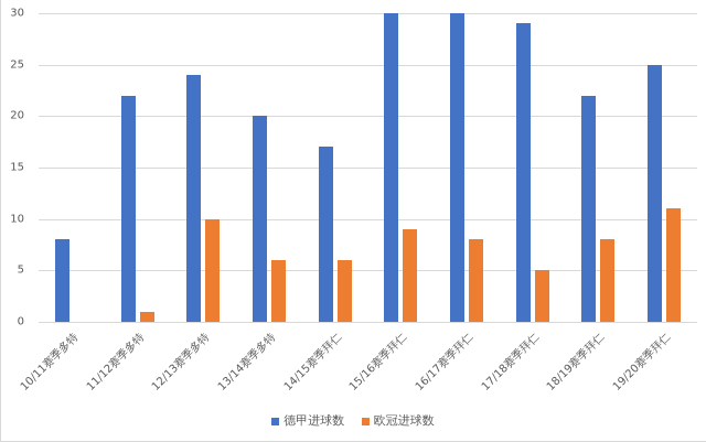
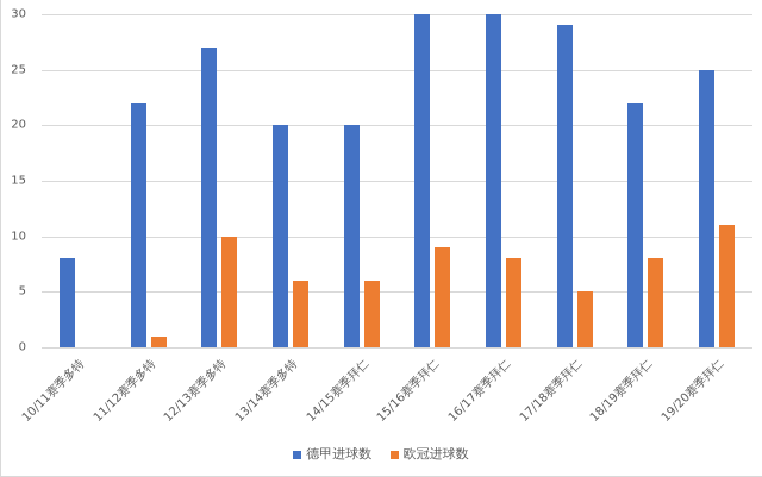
德甲进球数/12/13赛季多特: 24 -> 27
德甲进球数/14/15赛季拜仁: 17 -> 20
